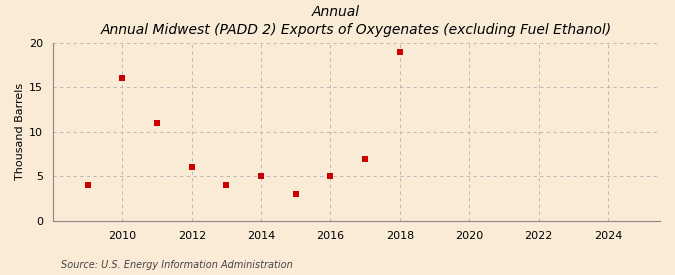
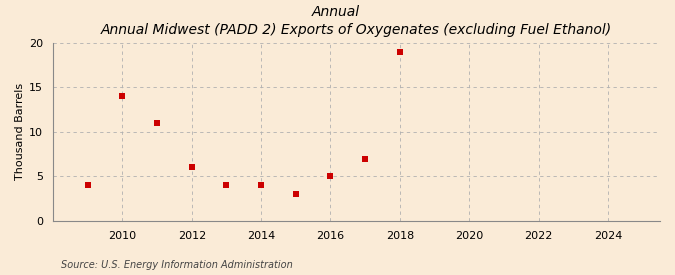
2010: 16 -> 14
2014: 5 -> 4
